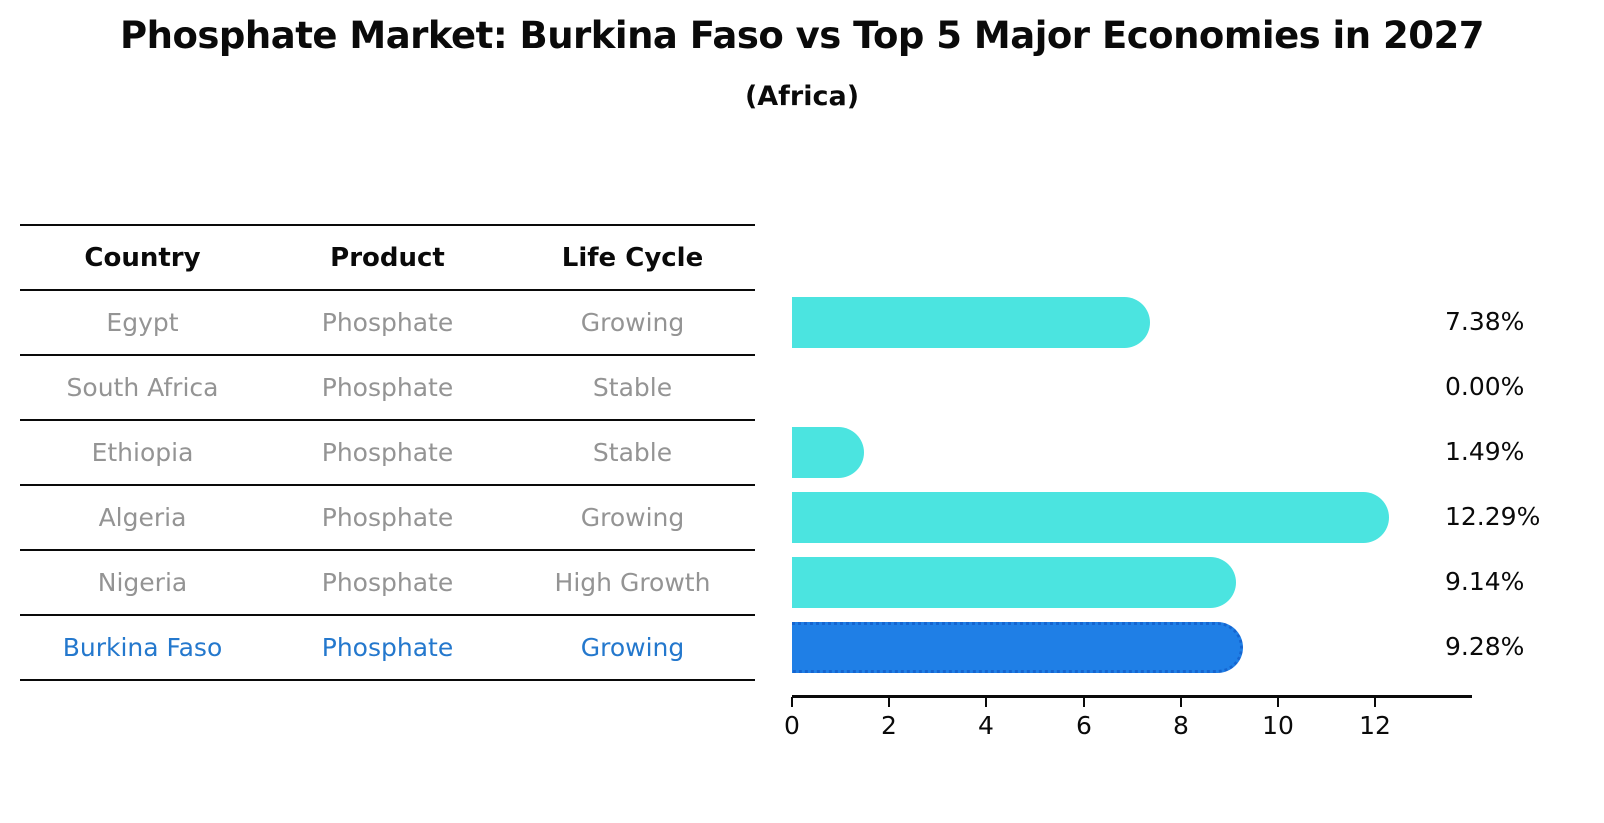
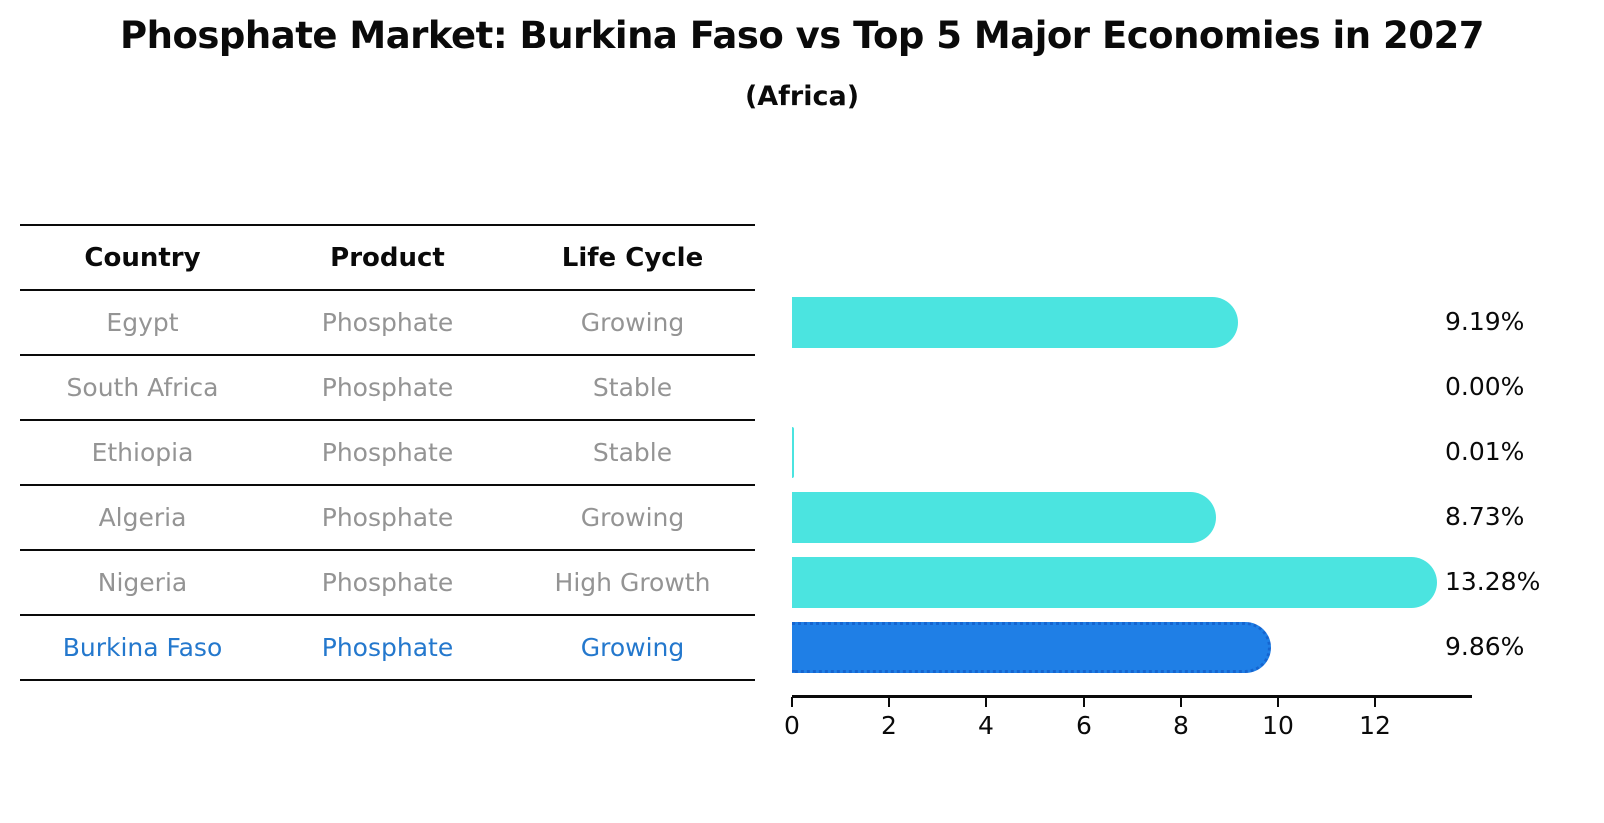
Egypt: 7.38% -> 9.19%
Ethiopia: 1.49% -> 0.01%
Algeria: 12.29% -> 8.73%
Nigeria: 9.14% -> 13.28%
Burkina Faso: 9.28% -> 9.86%
